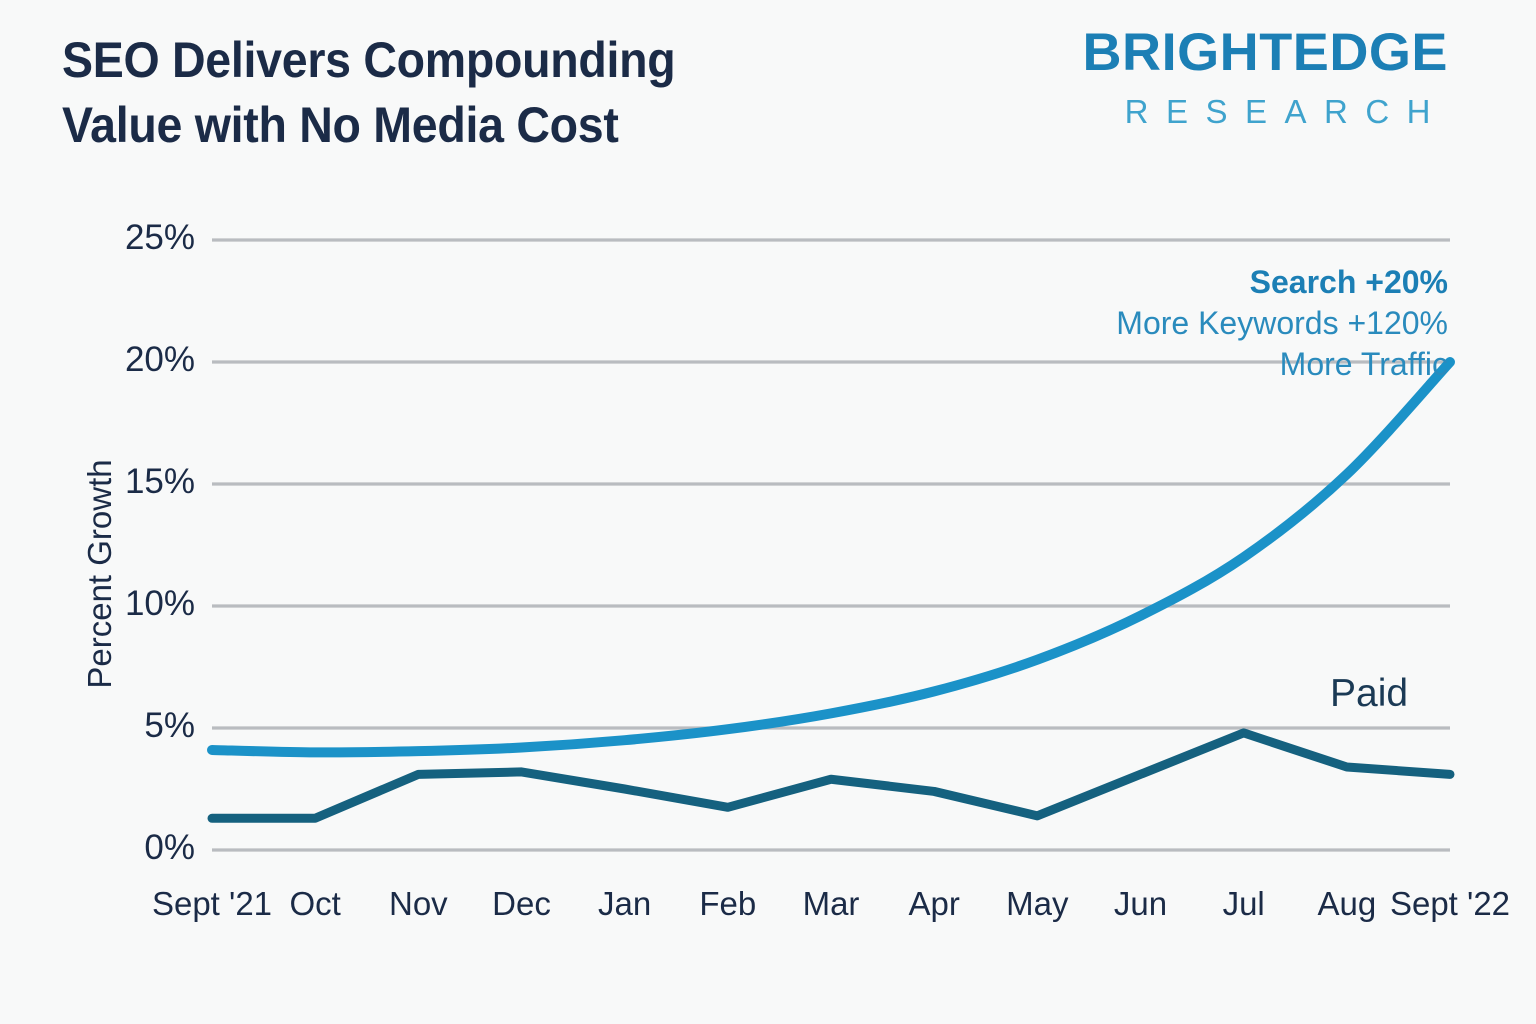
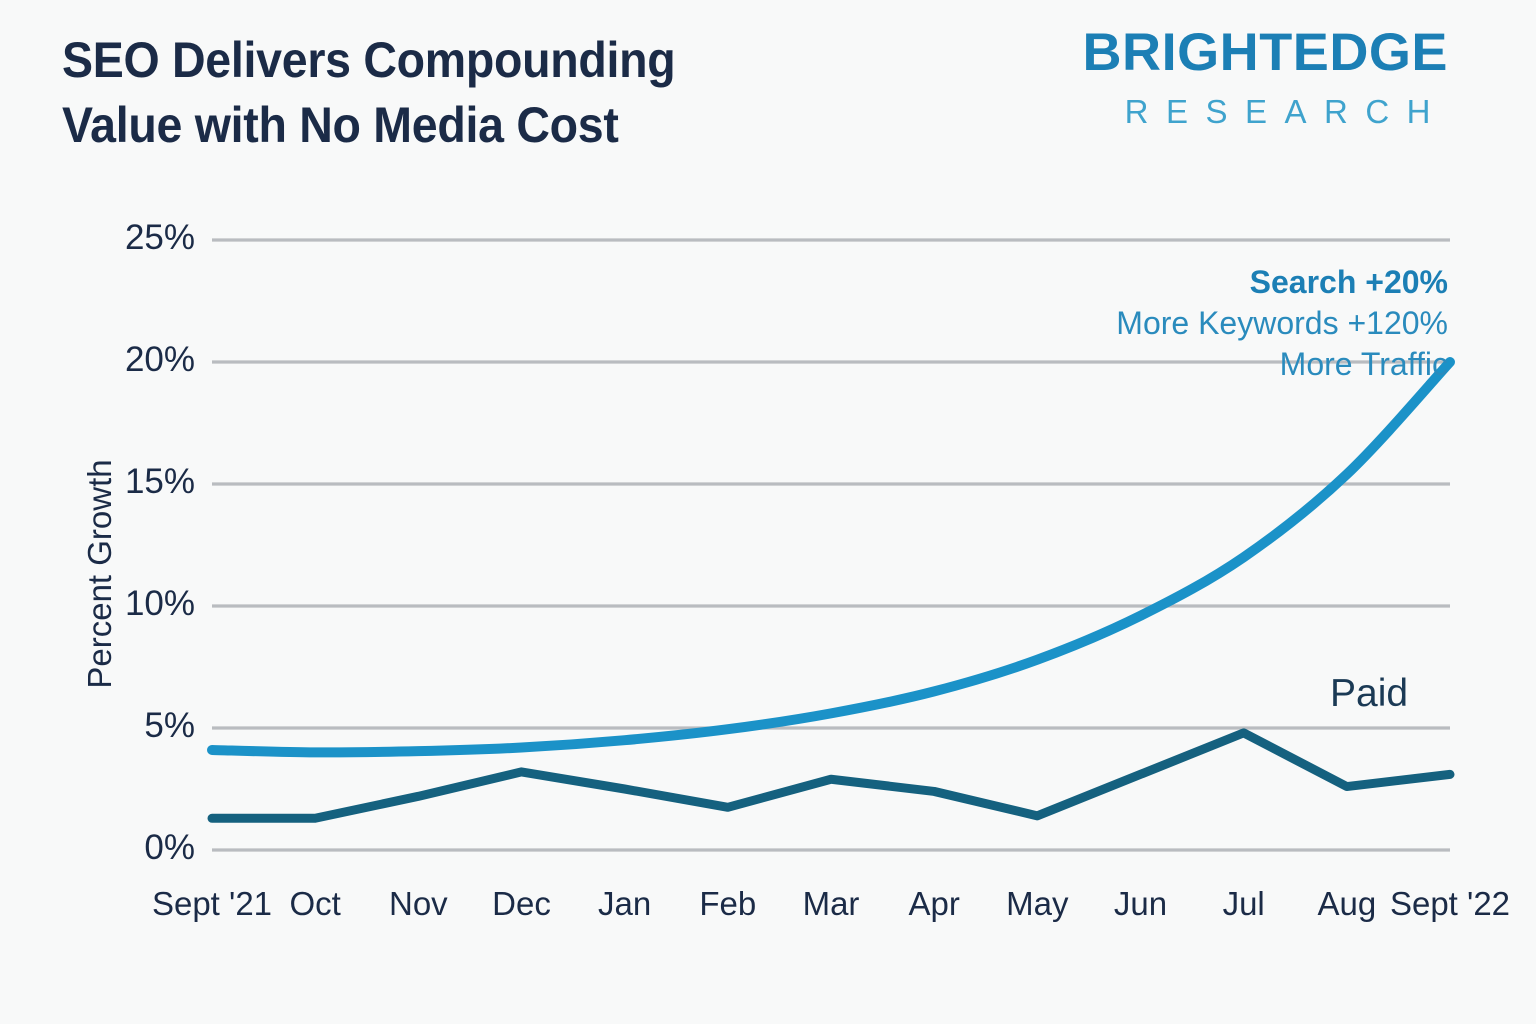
Paid/Nov: 3.1% -> 2.2%
Paid/Aug: 3.4% -> 2.6%
